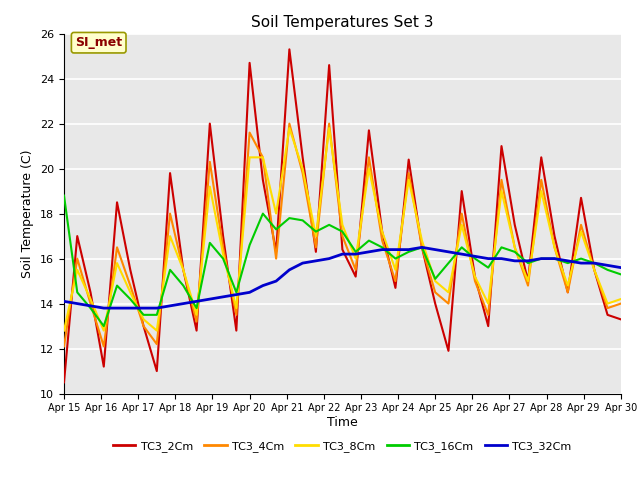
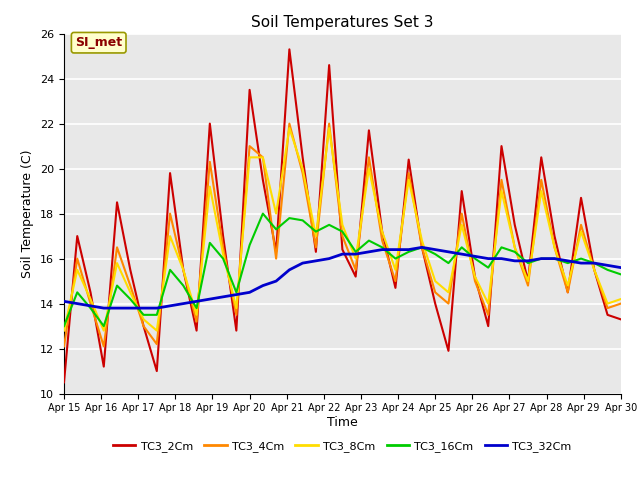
TC3_16Cm/Apr 15: 18.8 -> 13.0
TC3_2Cm/Apr 20: 24.7 -> 23.5
TC3_4Cm/Apr 20: 21.6 -> 21.0
TC3_16Cm/Apr 25: 15.1 -> 16.2
